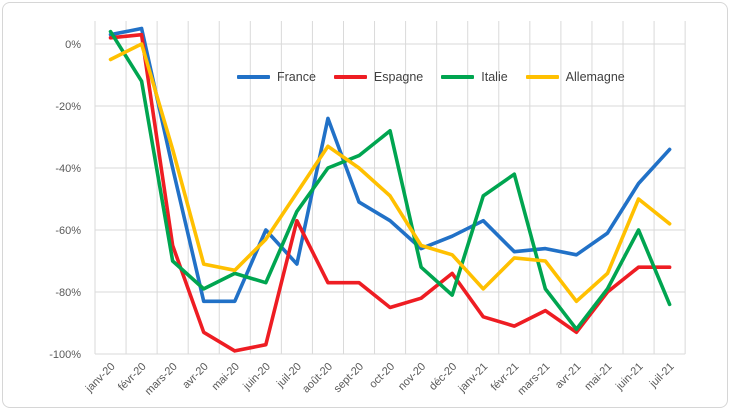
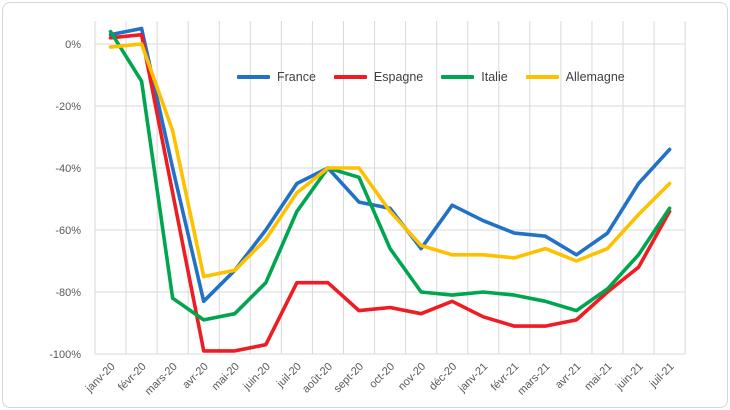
Allemagne/janv-20: -5% -> -1%
Espagne/mars-20: -65% -> -48%
Italie/mars-20: -70% -> -82%
Allemagne/mars-20: -34% -> -28%
Espagne/avr-20: -93% -> -99%
Italie/avr-20: -79% -> -89%
Allemagne/avr-20: -71% -> -75%
France/mai-20: -83% -> -73%
Italie/mai-20: -74% -> -87%
France/juil-20: -71% -> -45%
Espagne/juil-20: -57% -> -77%
France/août-20: -24% -> -40%
Allemagne/août-20: -33% -> -40%
Espagne/sept-20: -77% -> -86%
Italie/sept-20: -36% -> -43%
France/oct-20: -57% -> -53%
Italie/oct-20: -28% -> -66%
Allemagne/oct-20: -49% -> -54%
Espagne/nov-20: -82% -> -87%
Italie/nov-20: -72% -> -80%
France/déc-20: -62% -> -52%
Espagne/déc-20: -74% -> -83%
Italie/janv-21: -49% -> -80%
Allemagne/janv-21: -79% -> -68%
France/févr-21: -67% -> -61%
Italie/févr-21: -42% -> -81%
France/mars-21: -66% -> -62%
Espagne/mars-21: -86% -> -91%
Italie/mars-21: -79% -> -83%
Allemagne/mars-21: -70% -> -66%
Espagne/avr-21: -93% -> -89%
Italie/avr-21: -92% -> -86%
Allemagne/avr-21: -83% -> -70%
Allemagne/mai-21: -74% -> -66%
Italie/juin-21: -60% -> -68%
Allemagne/juin-21: -50% -> -55%
Espagne/juil-21: -72% -> -54%
Italie/juil-21: -84% -> -53%
Allemagne/juil-21: -58% -> -45%
